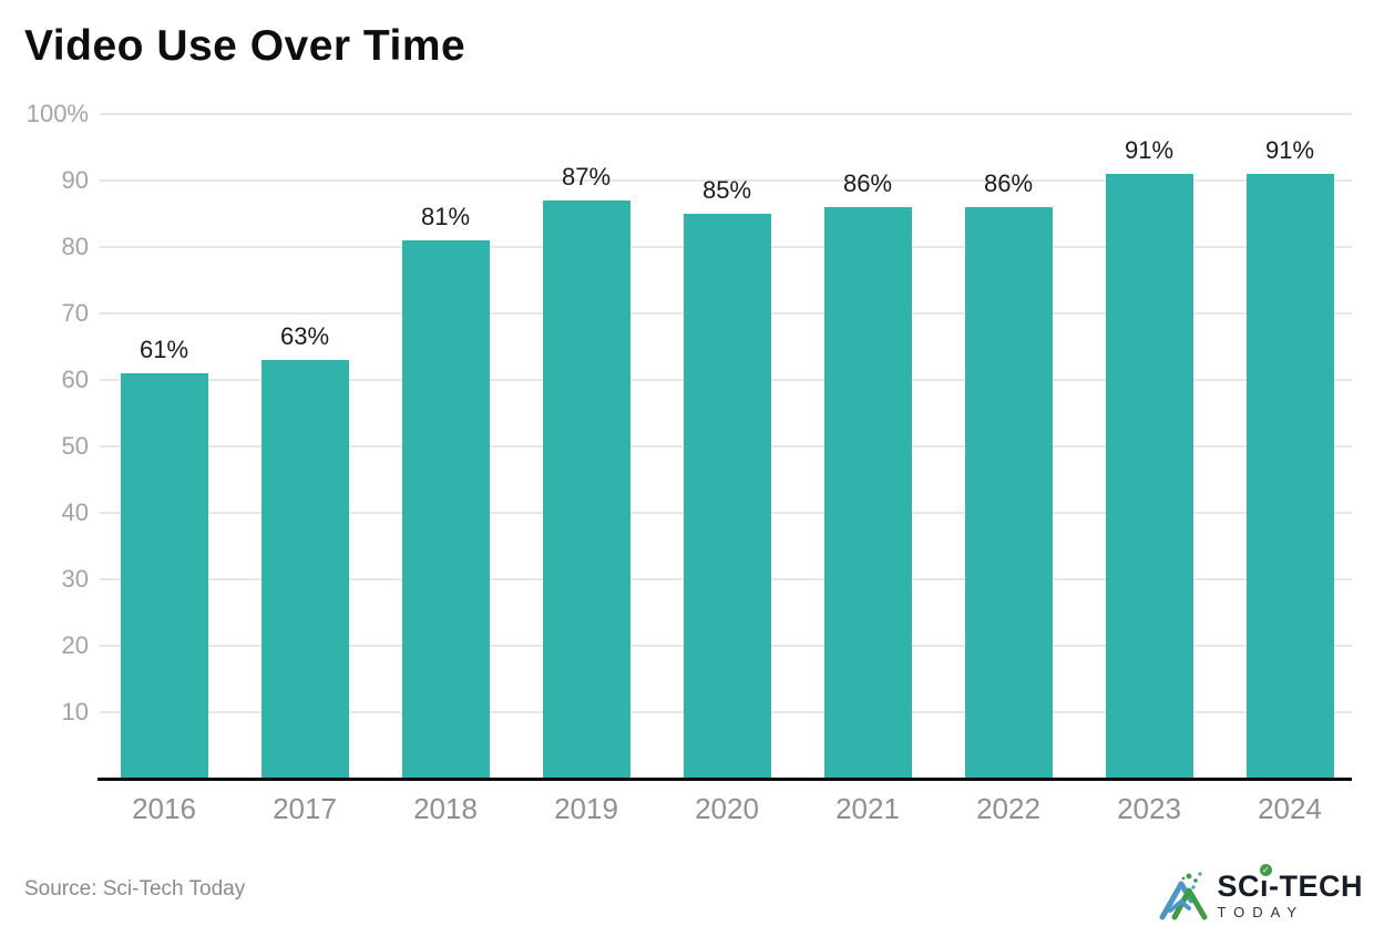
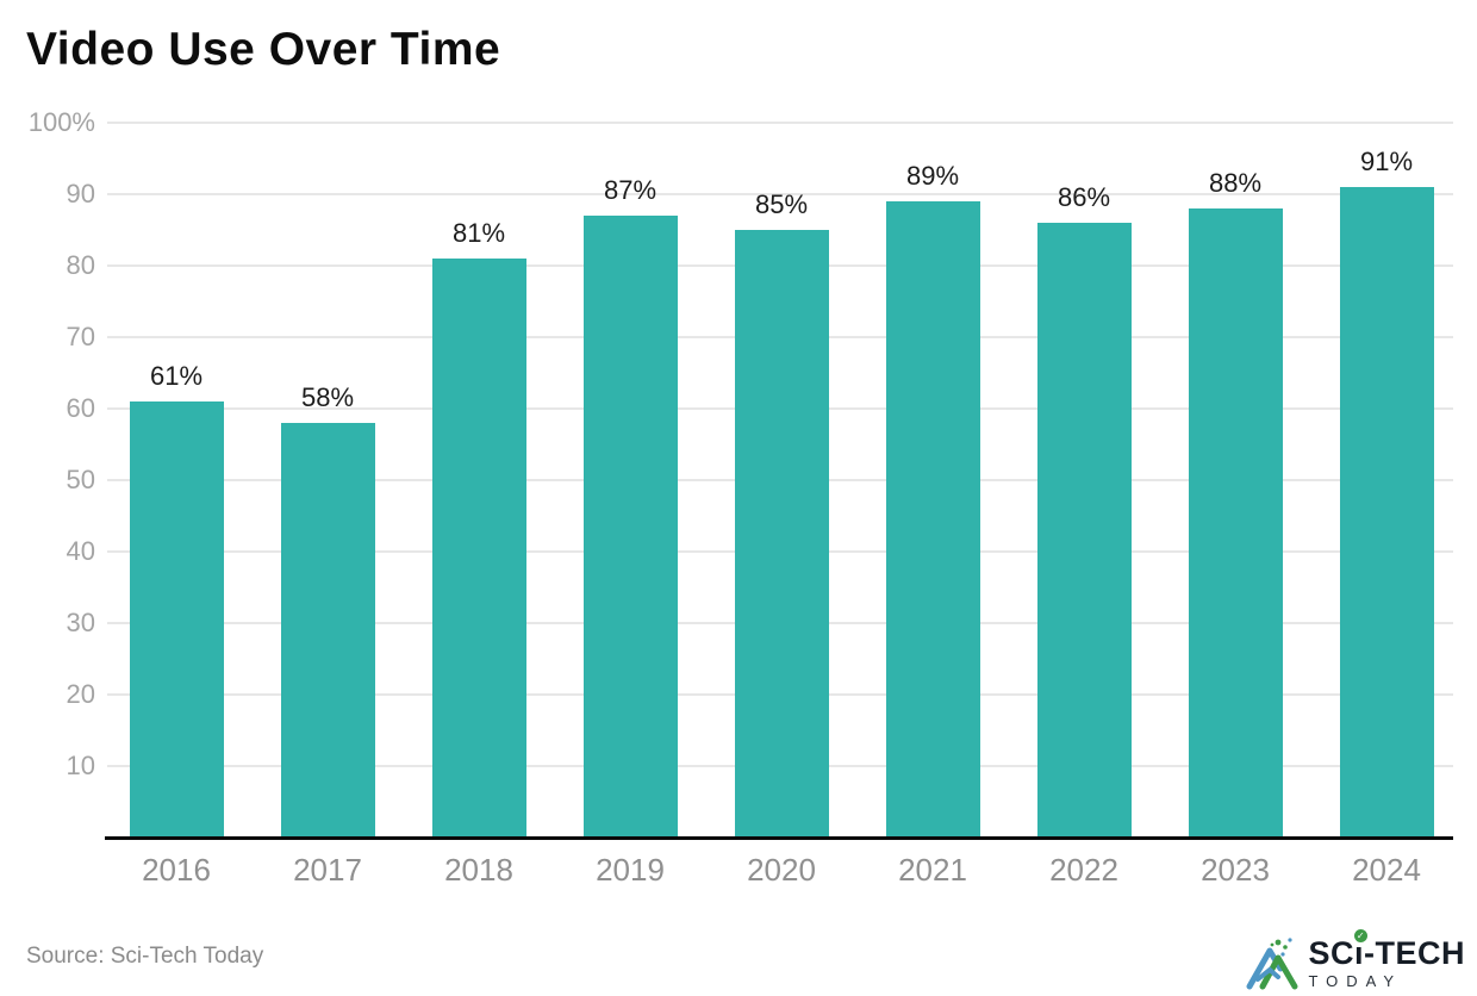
2017: 63% -> 58%
2021: 86% -> 89%
2023: 91% -> 88%
